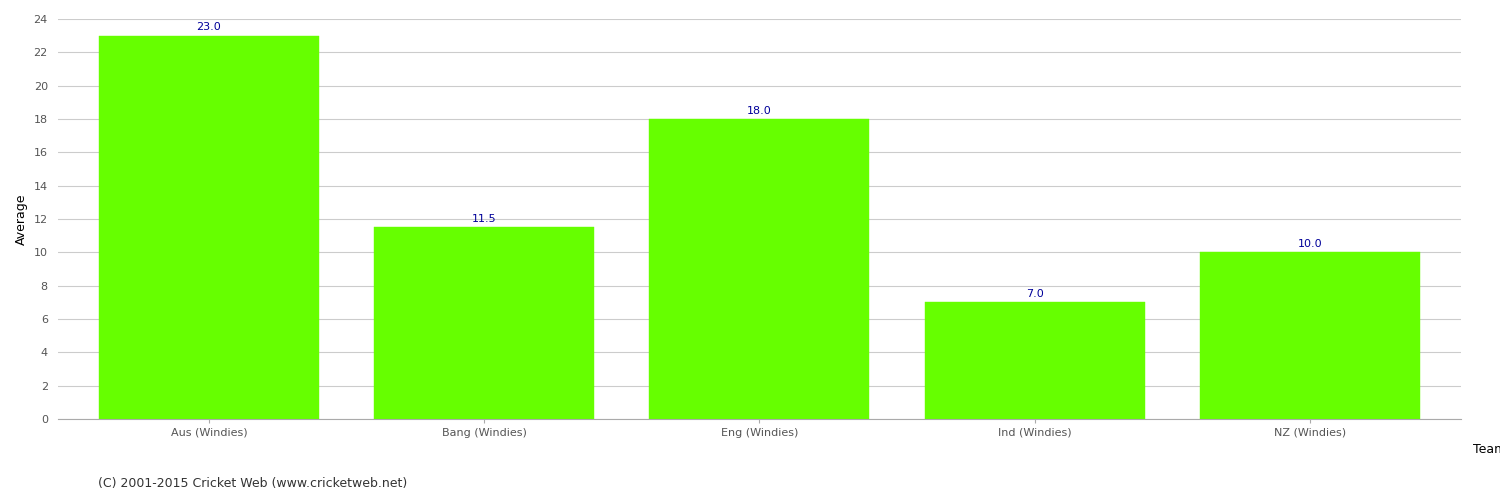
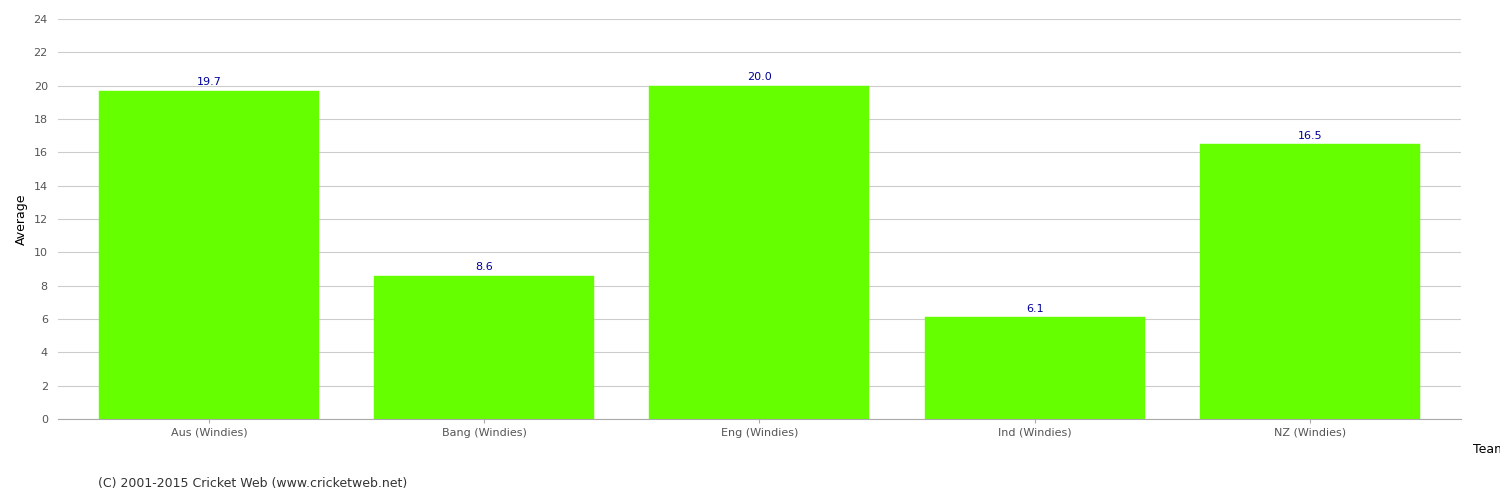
Aus (Windies): 23.0 -> 19.7
Bang (Windies): 11.5 -> 8.6
Eng (Windies): 18.0 -> 20.0
Ind (Windies): 7.0 -> 6.1
NZ (Windies): 10.0 -> 16.5
